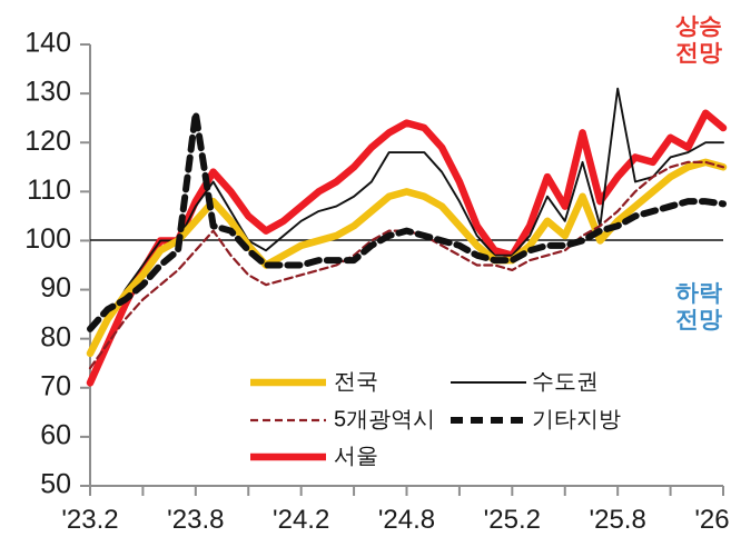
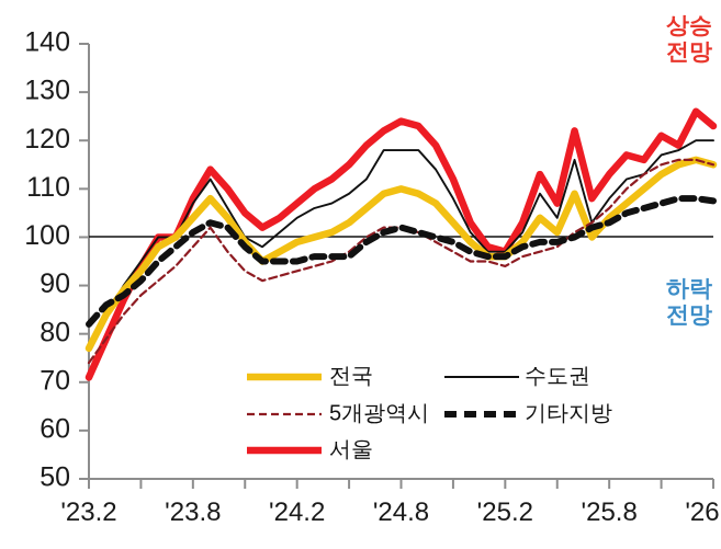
기타지방/'23.8: 126 -> 101
수도권/'25.8: 131 -> 108
